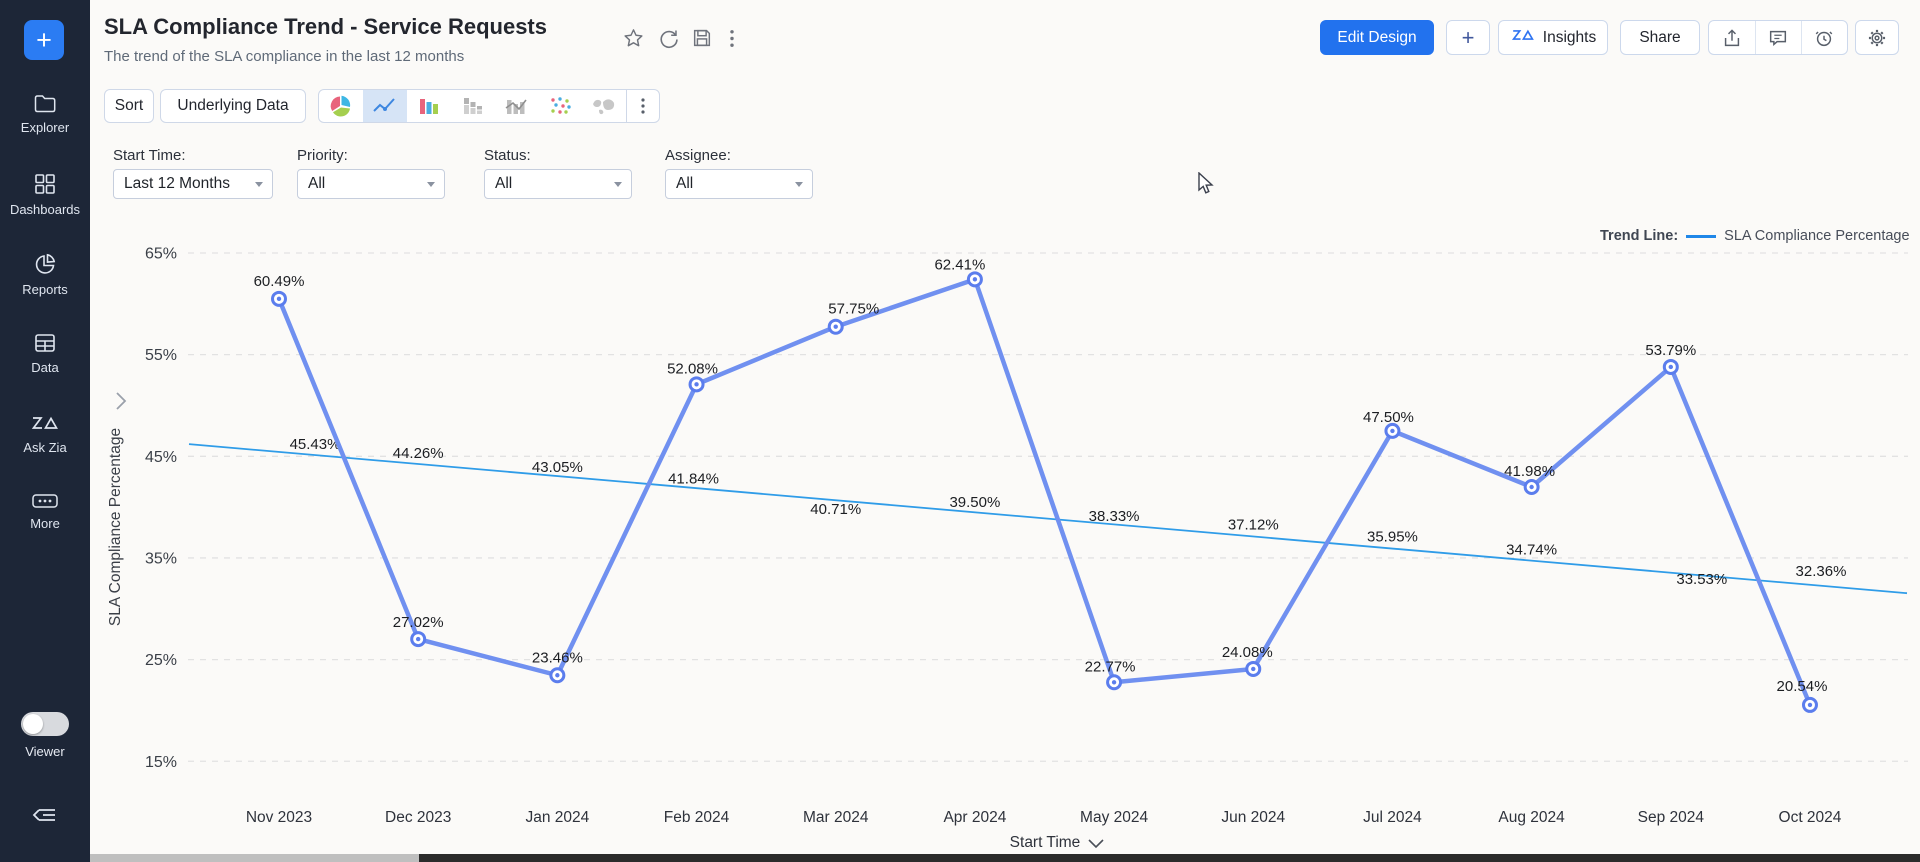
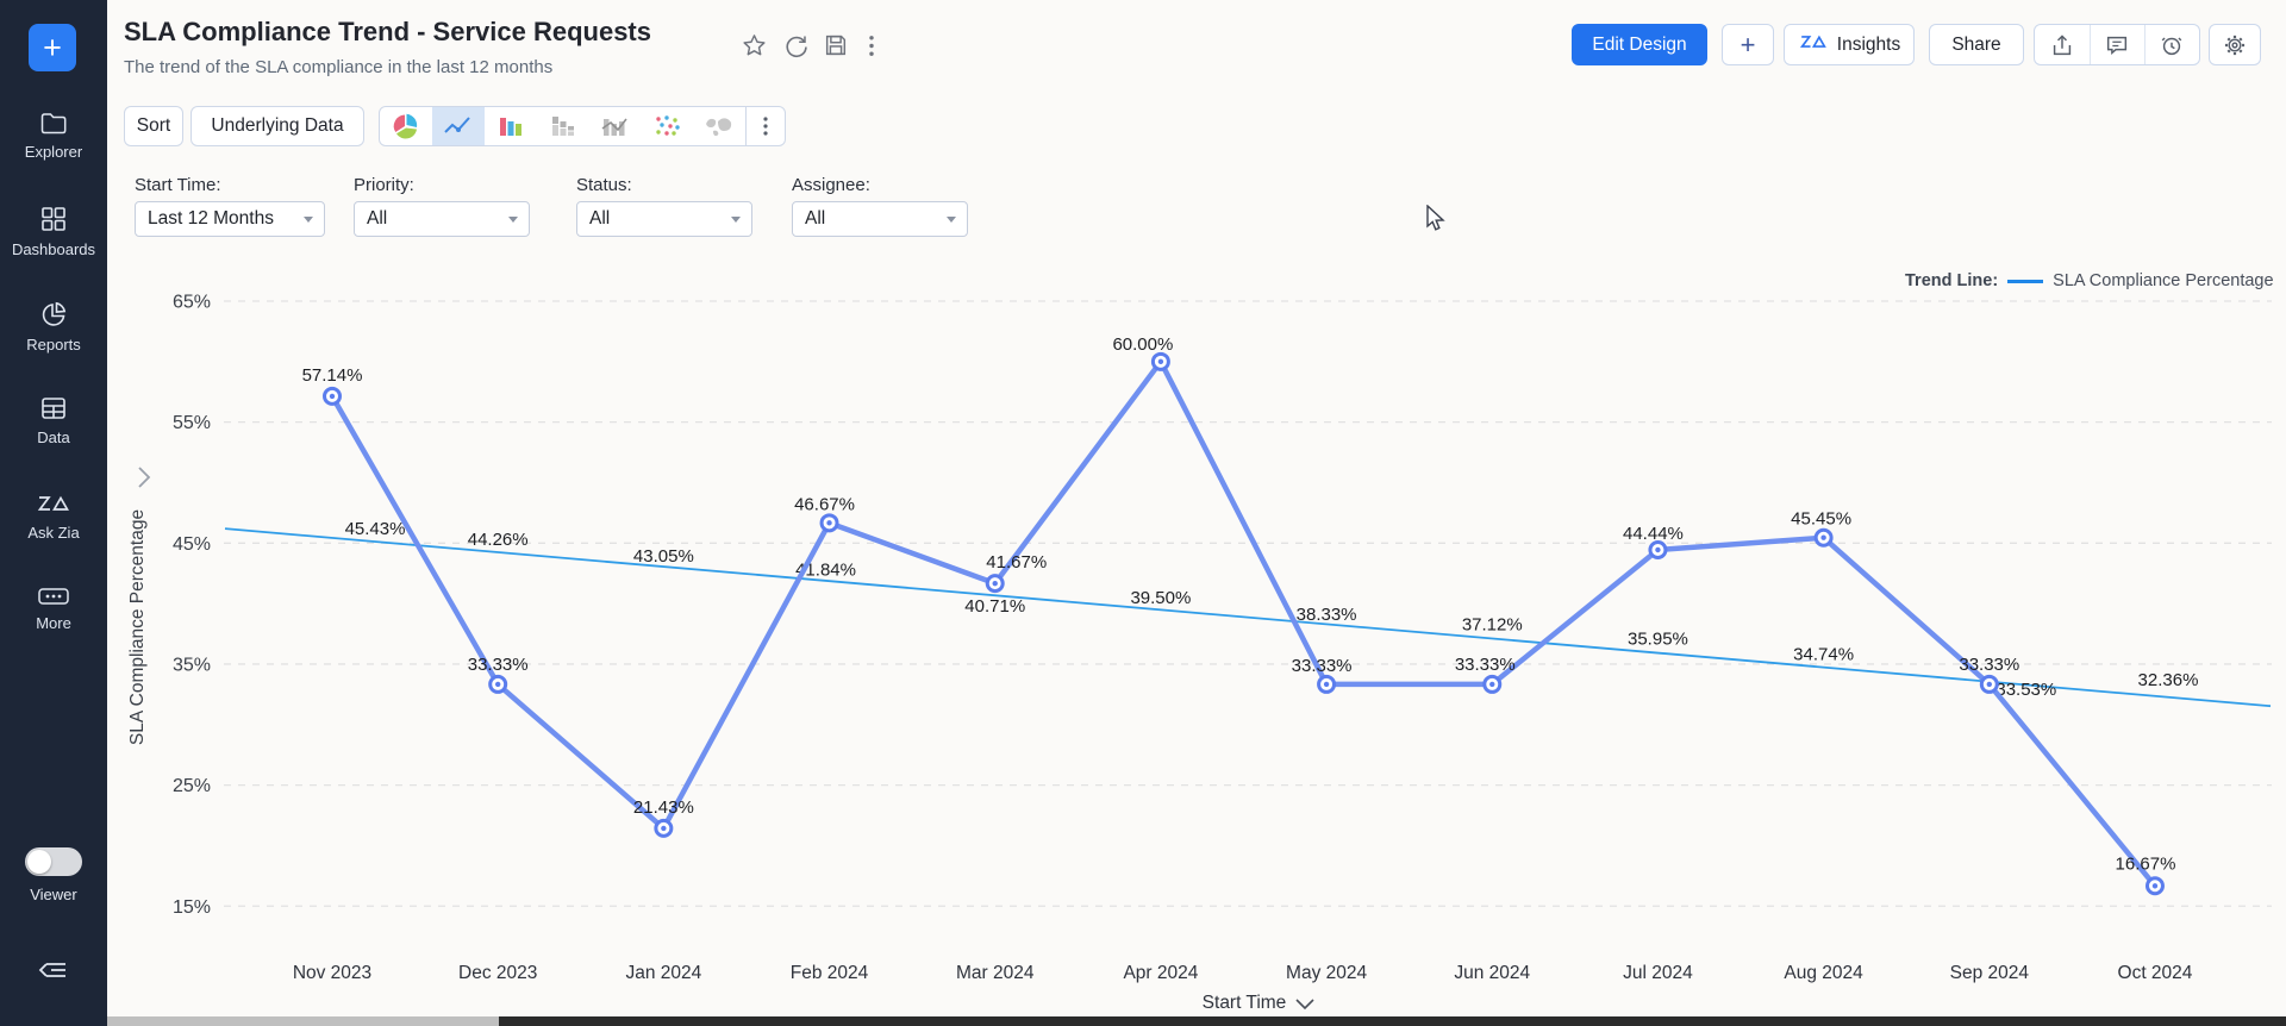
SLA Compliance Percentage/Nov 2023: 60.49% -> 57.14%
SLA Compliance Percentage/Dec 2023: 27.02% -> 33.33%
SLA Compliance Percentage/Jan 2024: 23.46% -> 21.43%
SLA Compliance Percentage/Feb 2024: 52.08% -> 46.67%
SLA Compliance Percentage/Mar 2024: 57.75% -> 41.67%
SLA Compliance Percentage/Apr 2024: 62.41% -> 60.00%
SLA Compliance Percentage/May 2024: 22.77% -> 33.33%
SLA Compliance Percentage/Jun 2024: 24.08% -> 33.33%
SLA Compliance Percentage/Jul 2024: 47.50% -> 44.44%
SLA Compliance Percentage/Aug 2024: 41.98% -> 45.45%
SLA Compliance Percentage/Sep 2024: 53.79% -> 33.33%
SLA Compliance Percentage/Oct 2024: 20.54% -> 16.67%
